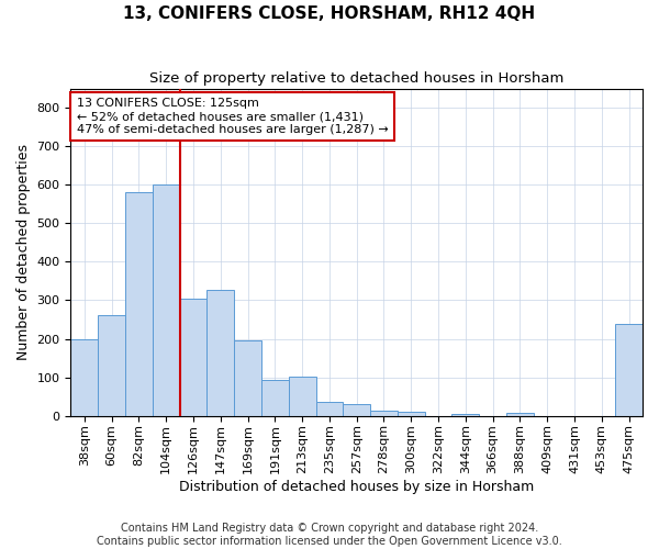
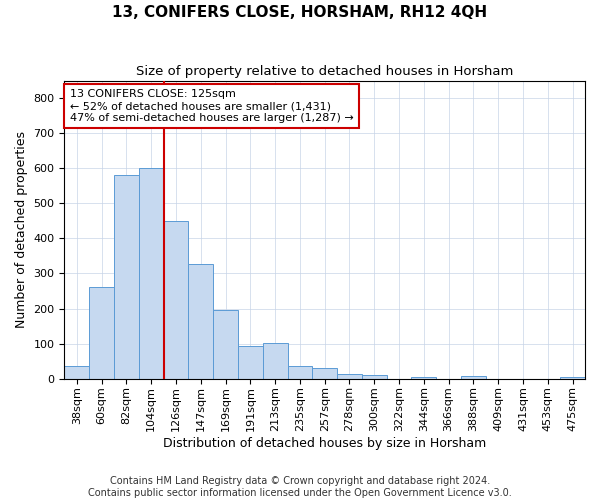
38sqm: 200 -> 37
126sqm: 305 -> 450
475sqm: 240 -> 5
